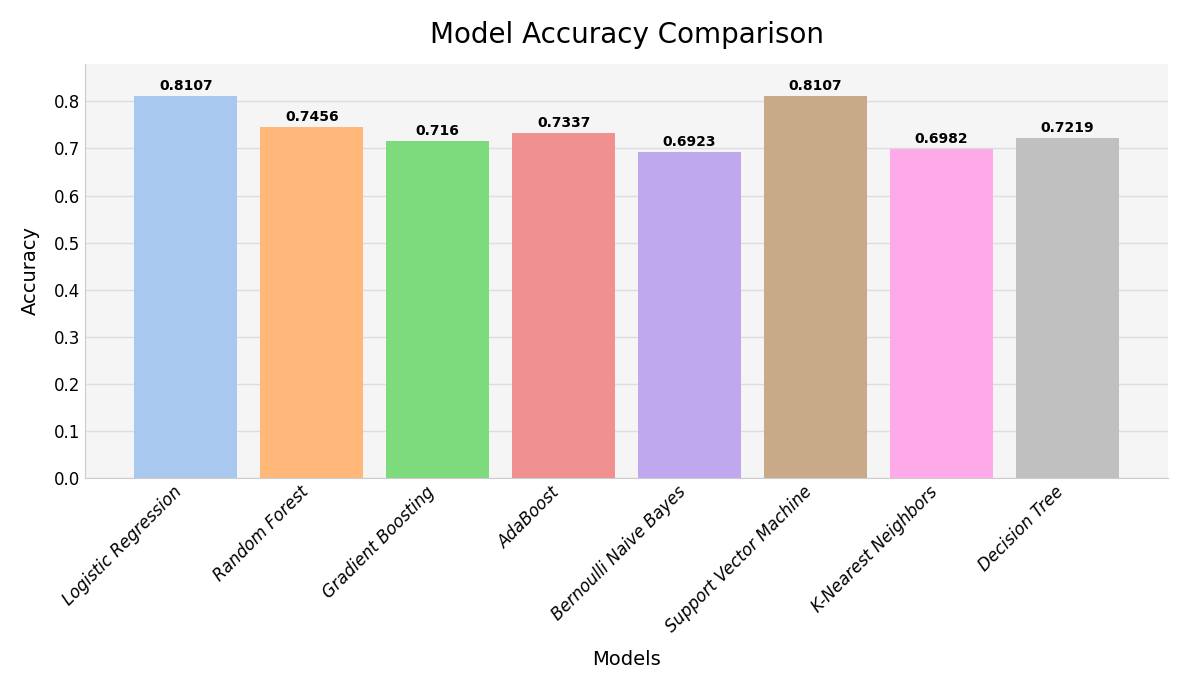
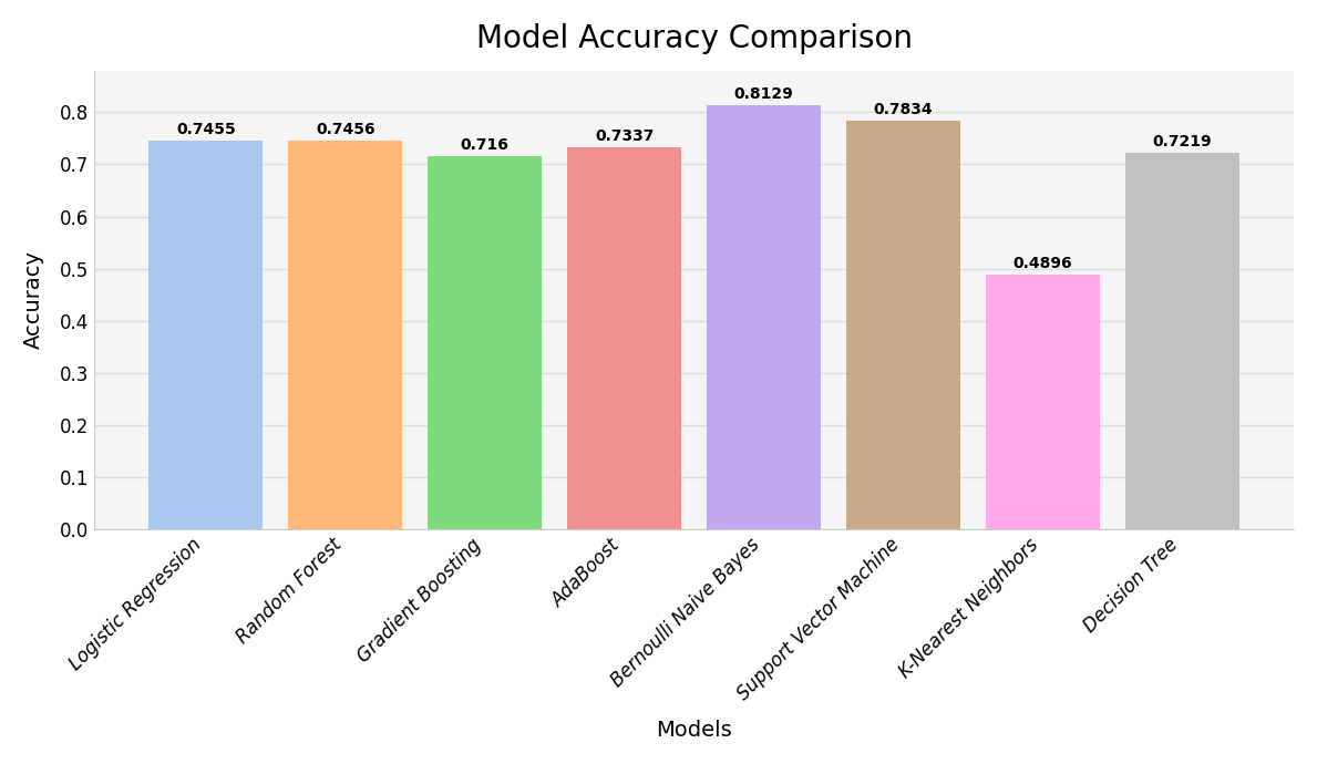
Logistic Regression: 0.8107 -> 0.7455
Bernoulli Naive Bayes: 0.6923 -> 0.8129
Support Vector Machine: 0.8107 -> 0.7834
K-Nearest Neighbors: 0.6982 -> 0.4896
